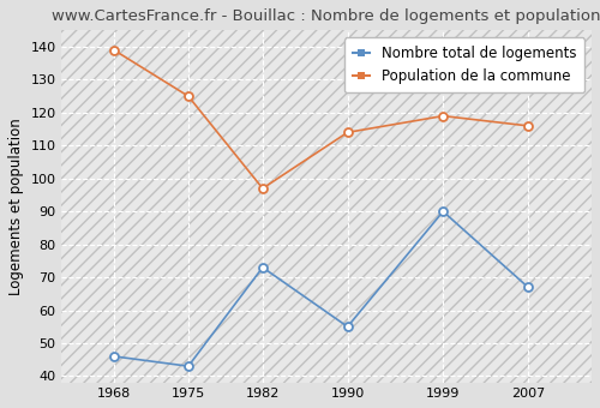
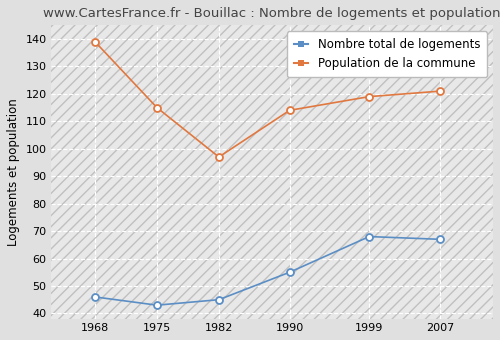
Population de la commune/1975: 125 -> 115
Nombre total de logements/1982: 73 -> 45
Nombre total de logements/1999: 90 -> 68
Population de la commune/2007: 116 -> 121
